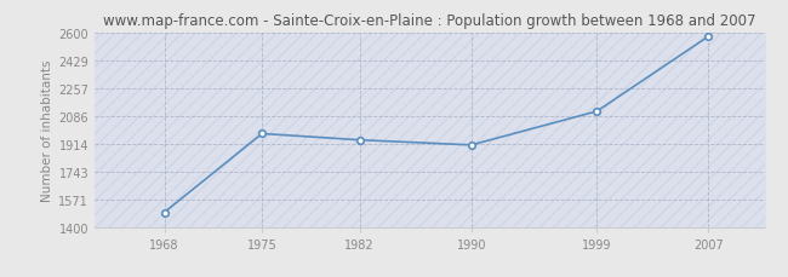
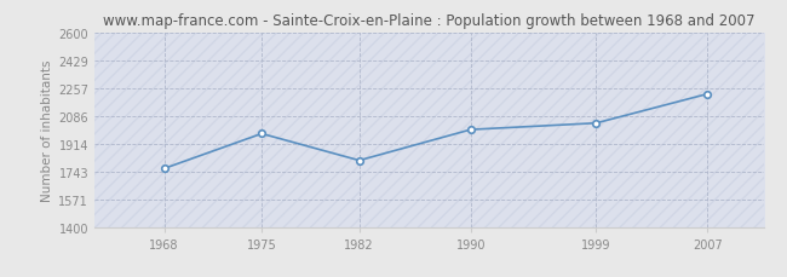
1968: 1490 -> 1760
1982: 1940 -> 1810
1990: 1900 -> 2000
1999: 2110 -> 2040
2007: 2580 -> 2220
